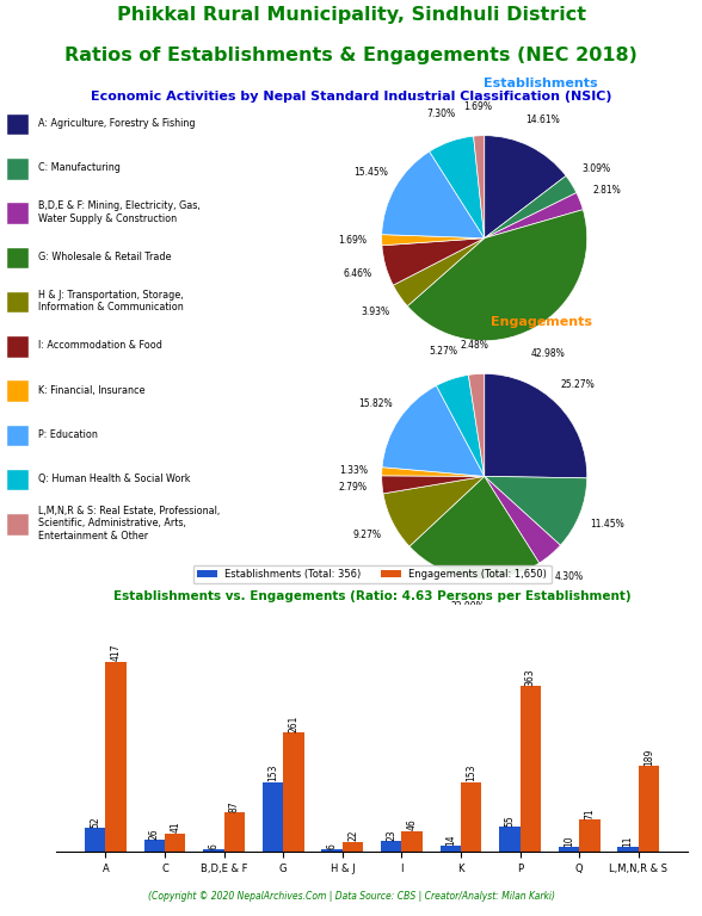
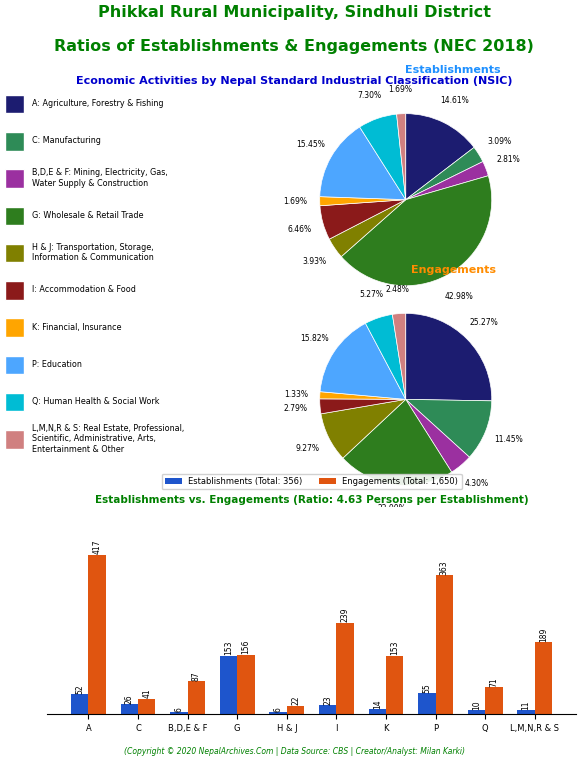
Engagements (Total: 1,650)/G: 261 -> 156
Engagements (Total: 1,650)/I: 46 -> 239
